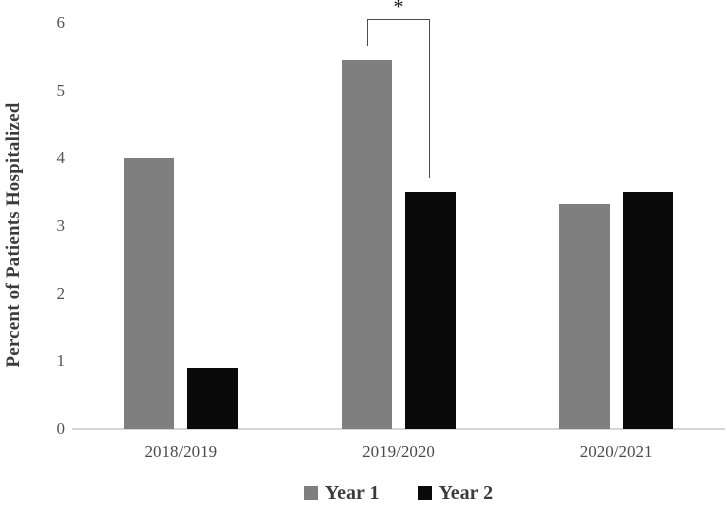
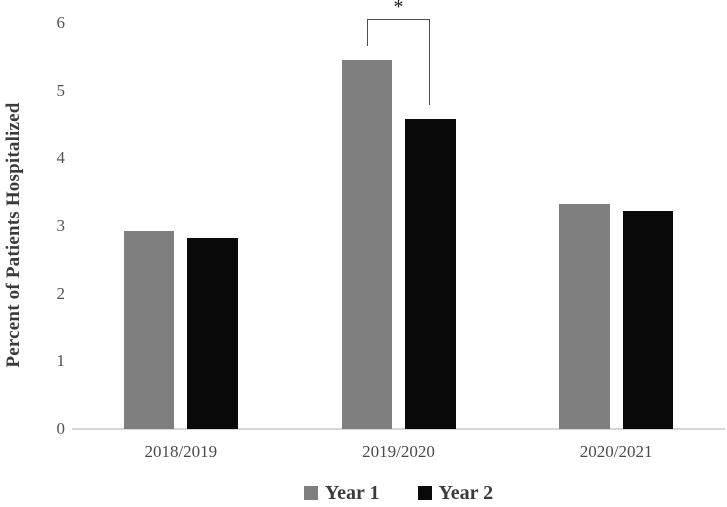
Year 1/2018/2019: 4.0 -> 2.9
Year 2/2018/2019: 0.9 -> 2.8
Year 2/2019/2020: 3.5 -> 4.6
Year 2/2020/2021: 3.5 -> 3.2
